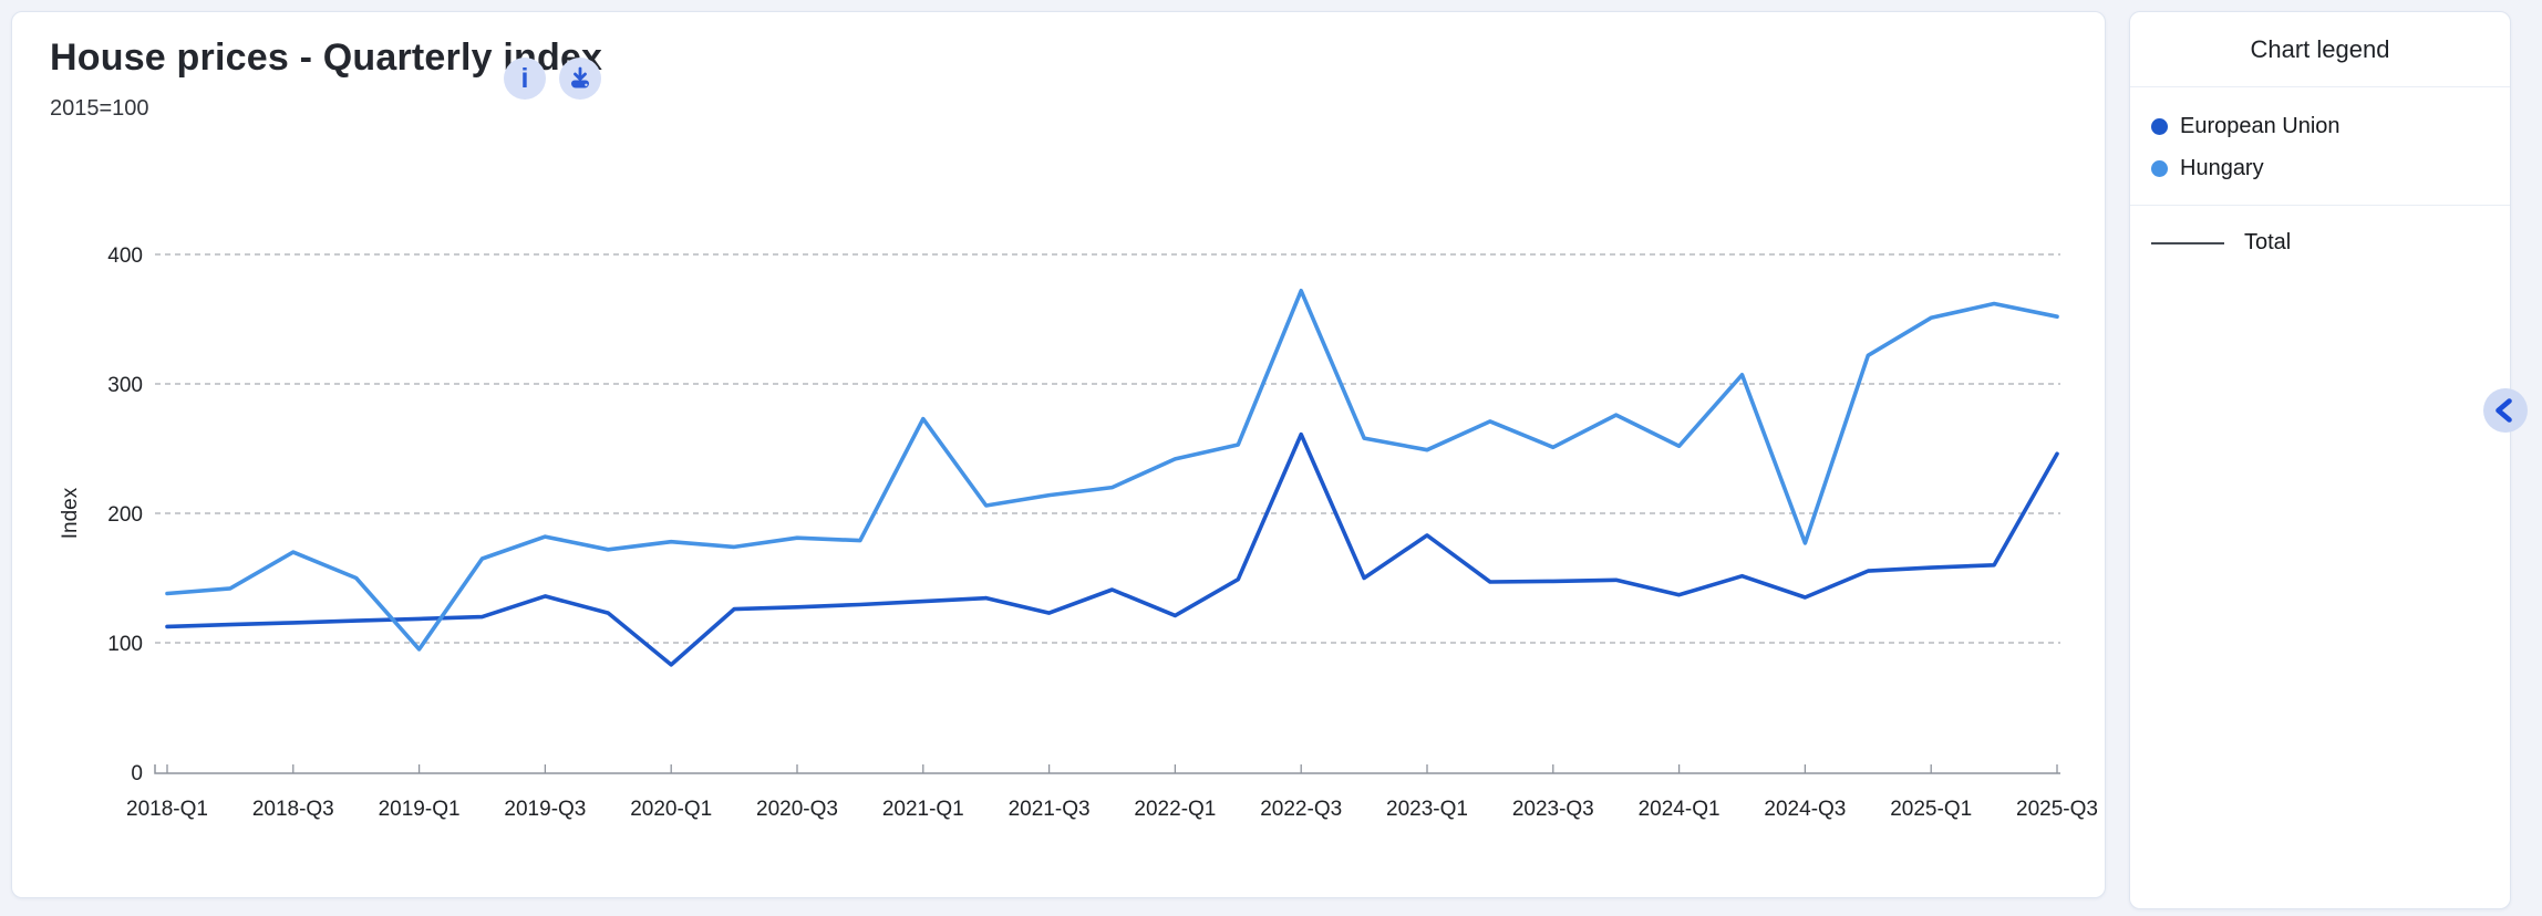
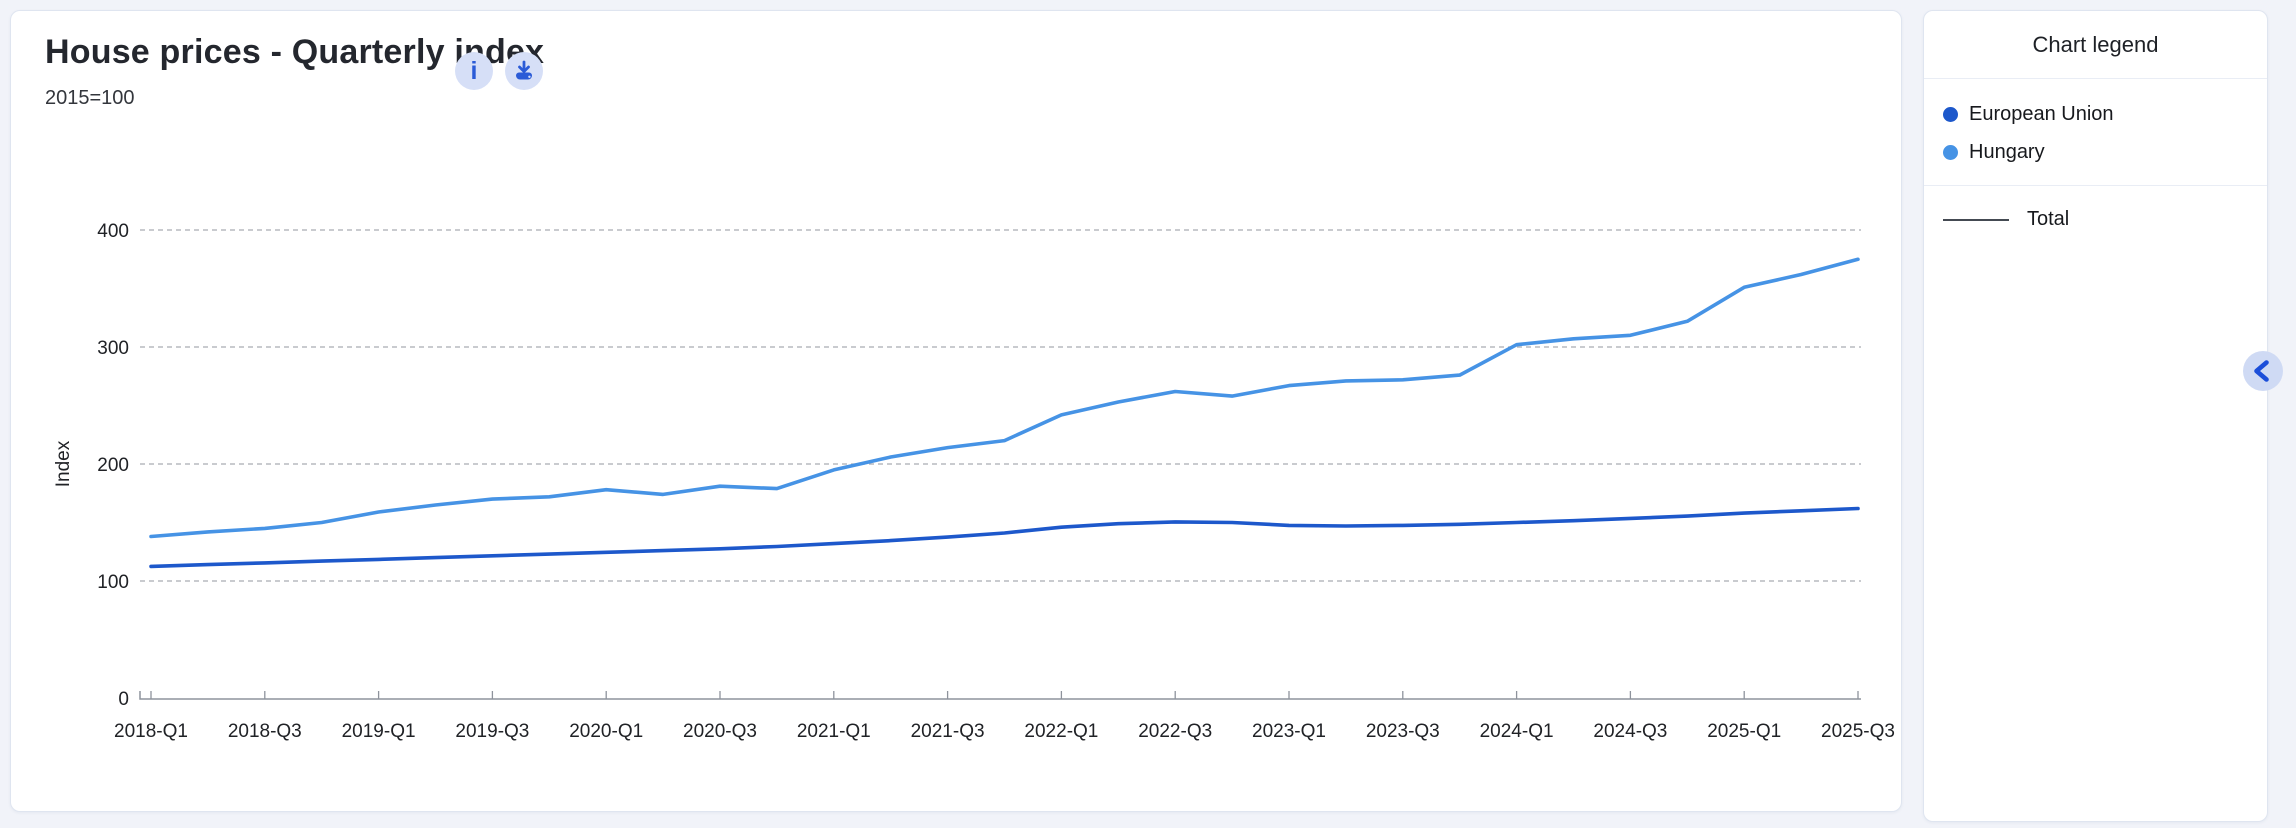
Hungary/2018-Q3: 170 -> 145
Hungary/2019-Q1: 95 -> 159
European Union/2019-Q3: 136 -> 122
Hungary/2019-Q3: 182 -> 170
European Union/2020-Q1: 83 -> 124
Hungary/2021-Q1: 273 -> 195
European Union/2021-Q3: 123 -> 138
European Union/2022-Q1: 121 -> 146
European Union/2022-Q3: 261 -> 150
Hungary/2022-Q3: 372 -> 262
European Union/2023-Q1: 183 -> 148
Hungary/2023-Q1: 249 -> 267
Hungary/2023-Q3: 251 -> 272
European Union/2024-Q1: 137 -> 150
Hungary/2024-Q1: 252 -> 302
European Union/2024-Q3: 135 -> 154
Hungary/2024-Q3: 177 -> 310
European Union/2025-Q3: 246 -> 162
Hungary/2025-Q3: 352 -> 375
